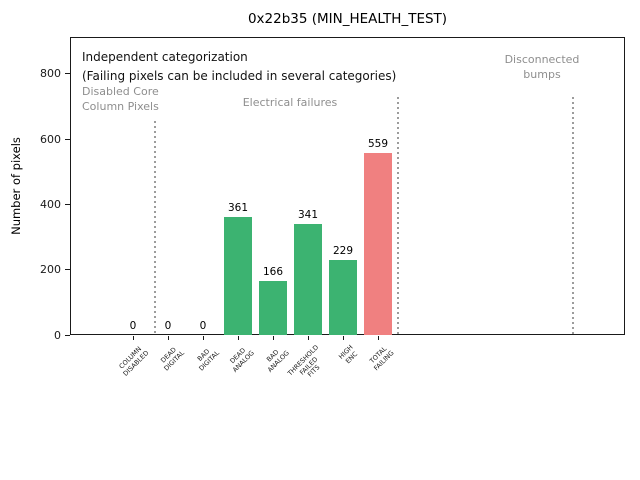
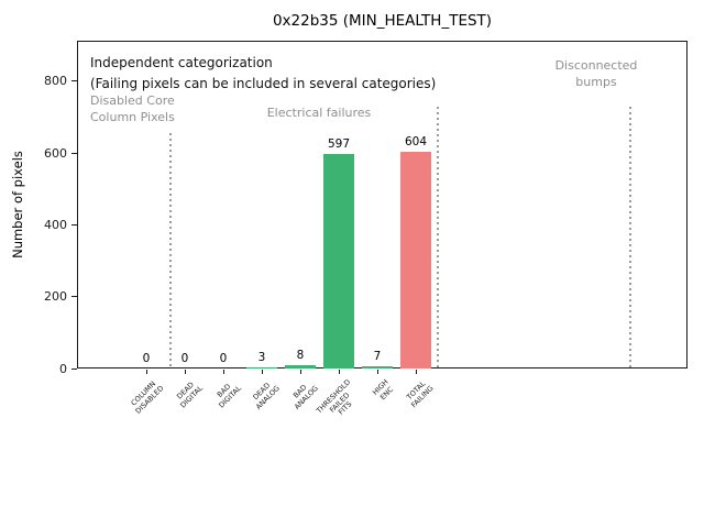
DEAD ANALOG: 361 -> 3
BAD ANALOG: 166 -> 8
THRESHOLD FAILED FITS: 341 -> 597
HIGH ENC: 229 -> 7
TOTAL FAILING: 559 -> 604
